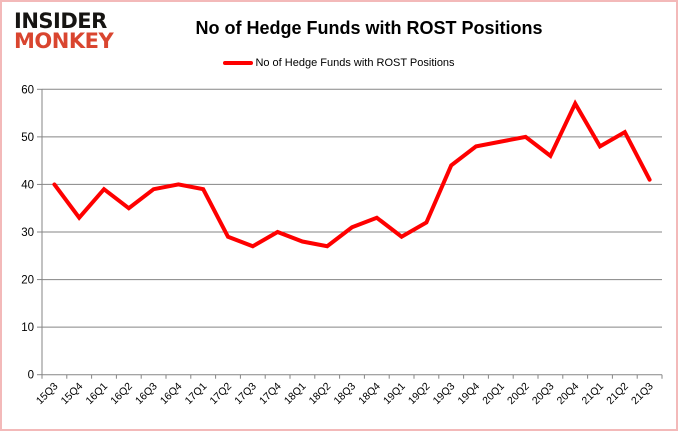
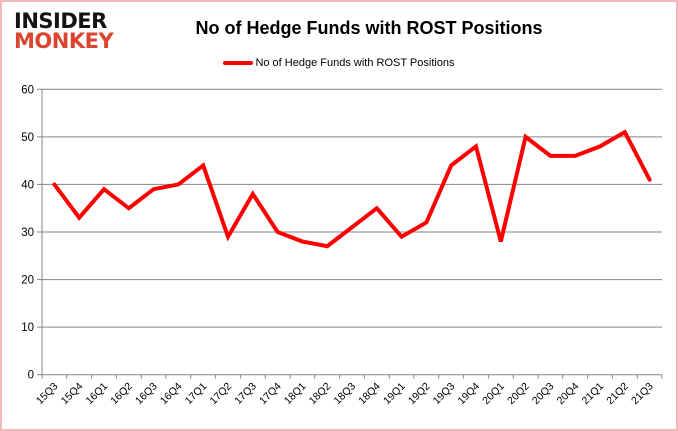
17Q1: 39 -> 44
17Q3: 27 -> 38
18Q4: 33 -> 35
20Q1: 49 -> 28
20Q4: 57 -> 46
